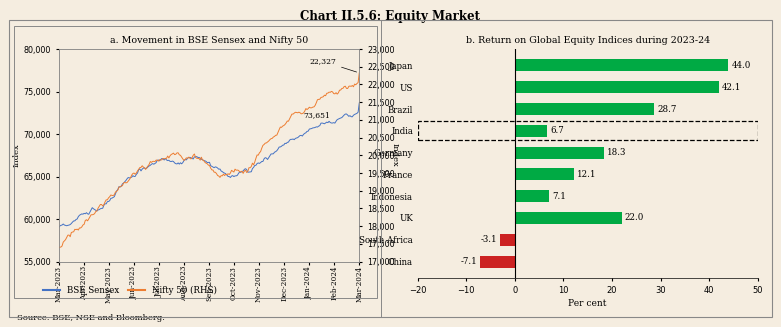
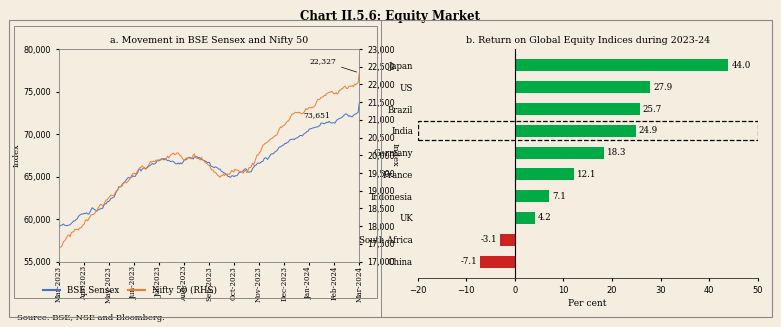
b. Return on Global Equity Indices during 2023-24/US: 42.1 -> 27.9
b. Return on Global Equity Indices during 2023-24/Brazil: 28.7 -> 25.7
b. Return on Global Equity Indices during 2023-24/India: 6.7 -> 24.9
b. Return on Global Equity Indices during 2023-24/UK: 22.0 -> 4.2
